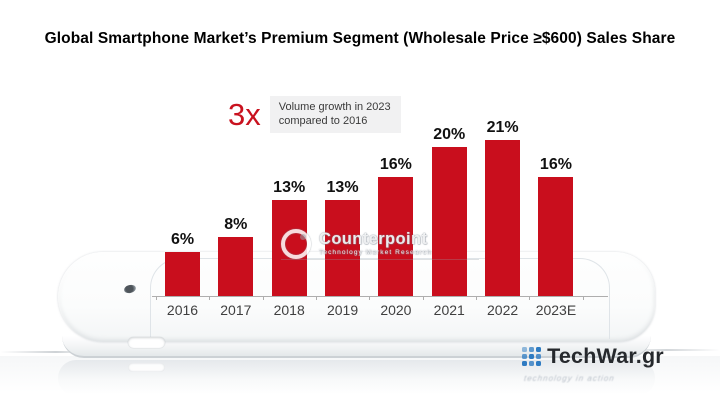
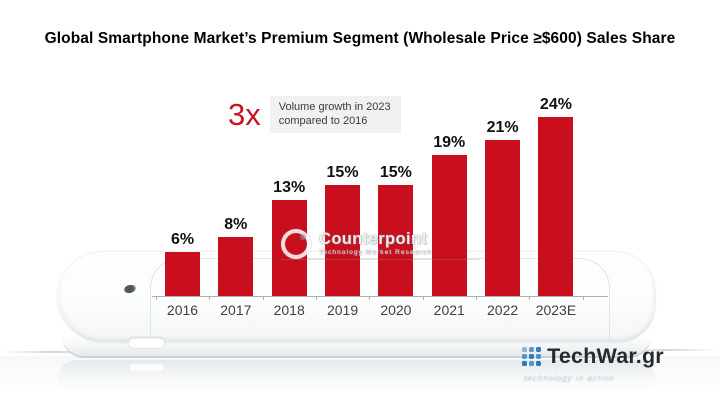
2019: 13% -> 15%
2020: 16% -> 15%
2021: 20% -> 19%
2023E: 16% -> 24%
